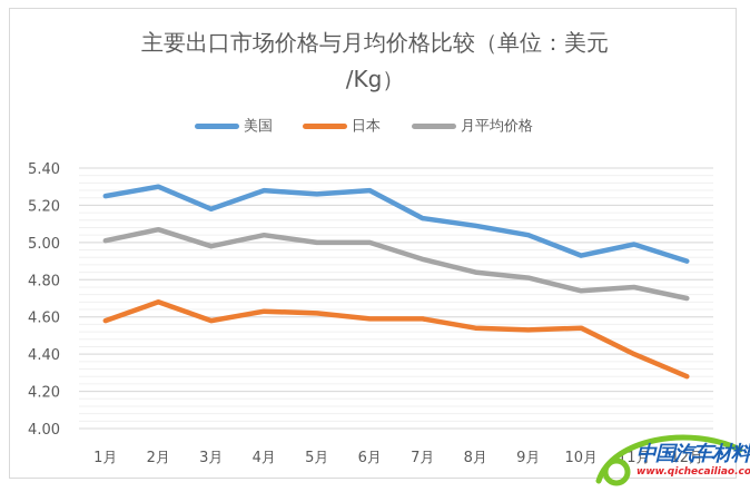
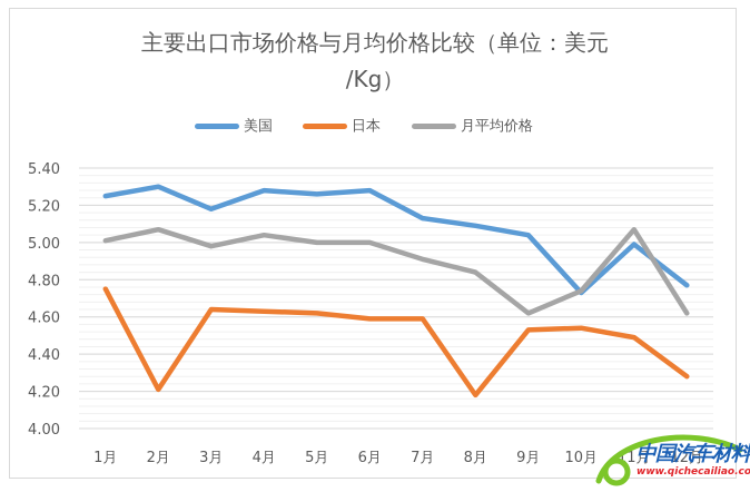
日本/1月: 4.58 -> 4.75
日本/2月: 4.68 -> 4.21
日本/3月: 4.58 -> 4.64
日本/8月: 4.54 -> 4.18
月平均价格/9月: 4.81 -> 4.62
美国/10月: 4.93 -> 4.73
日本/11月: 4.40 -> 4.49
月平均价格/11月: 4.76 -> 5.07
美国/12月: 4.90 -> 4.77
月平均价格/12月: 4.70 -> 4.62
